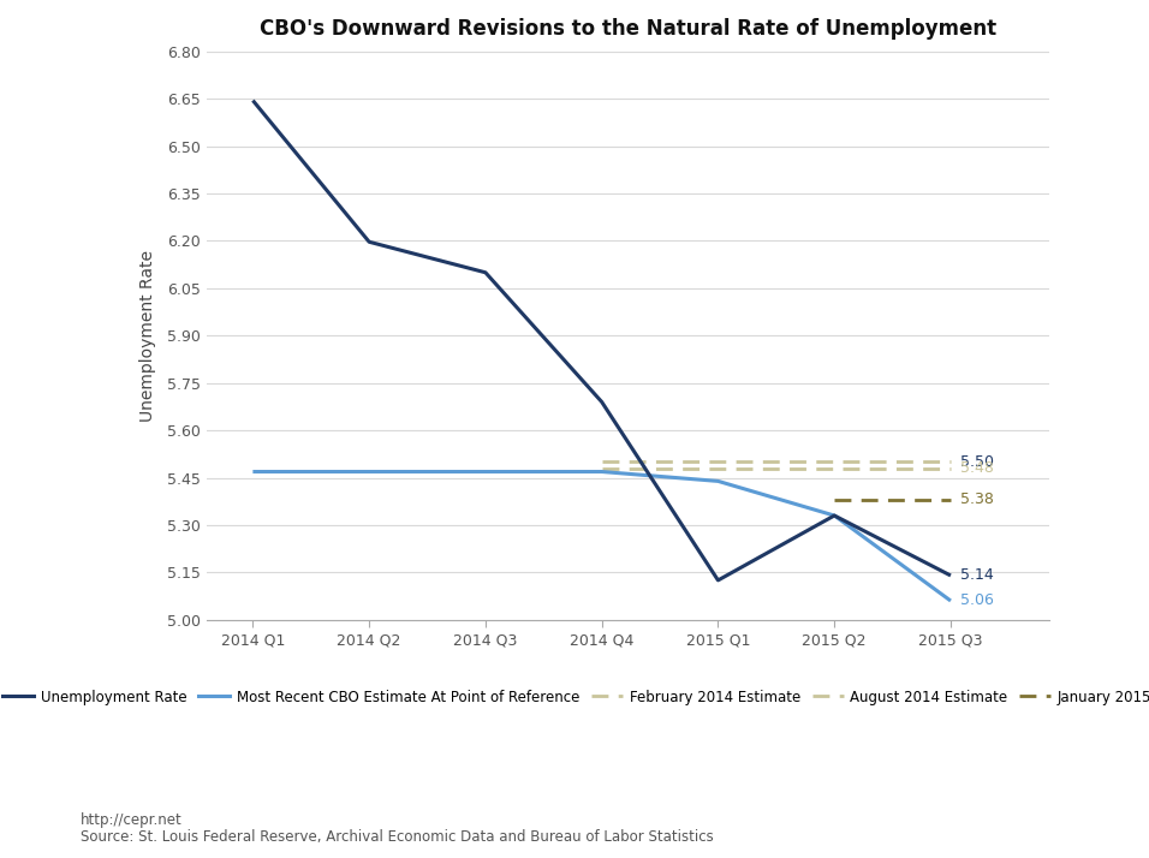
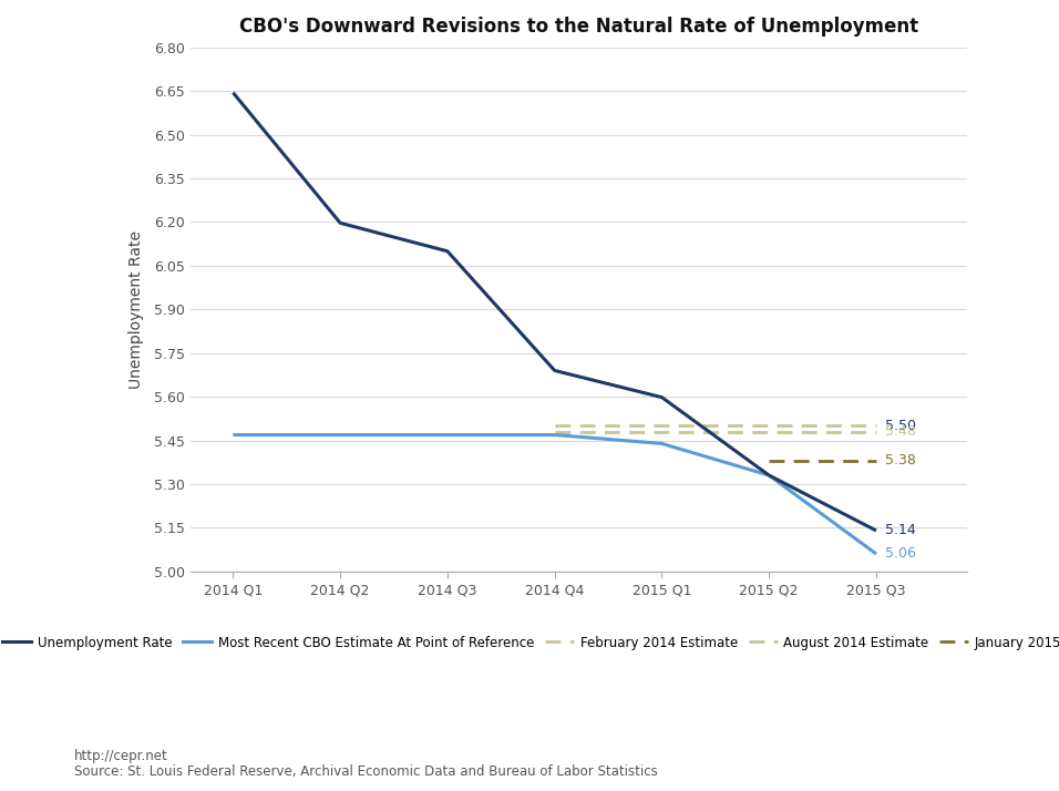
Unemployment Rate/2015 Q1: 5.125 -> 5.598
